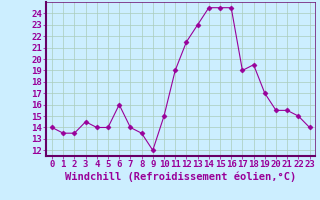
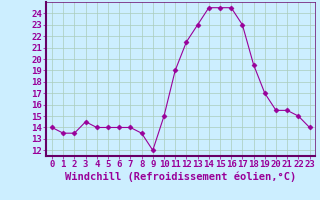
6: 16.0 -> 14.0
17: 19.0 -> 23.0
